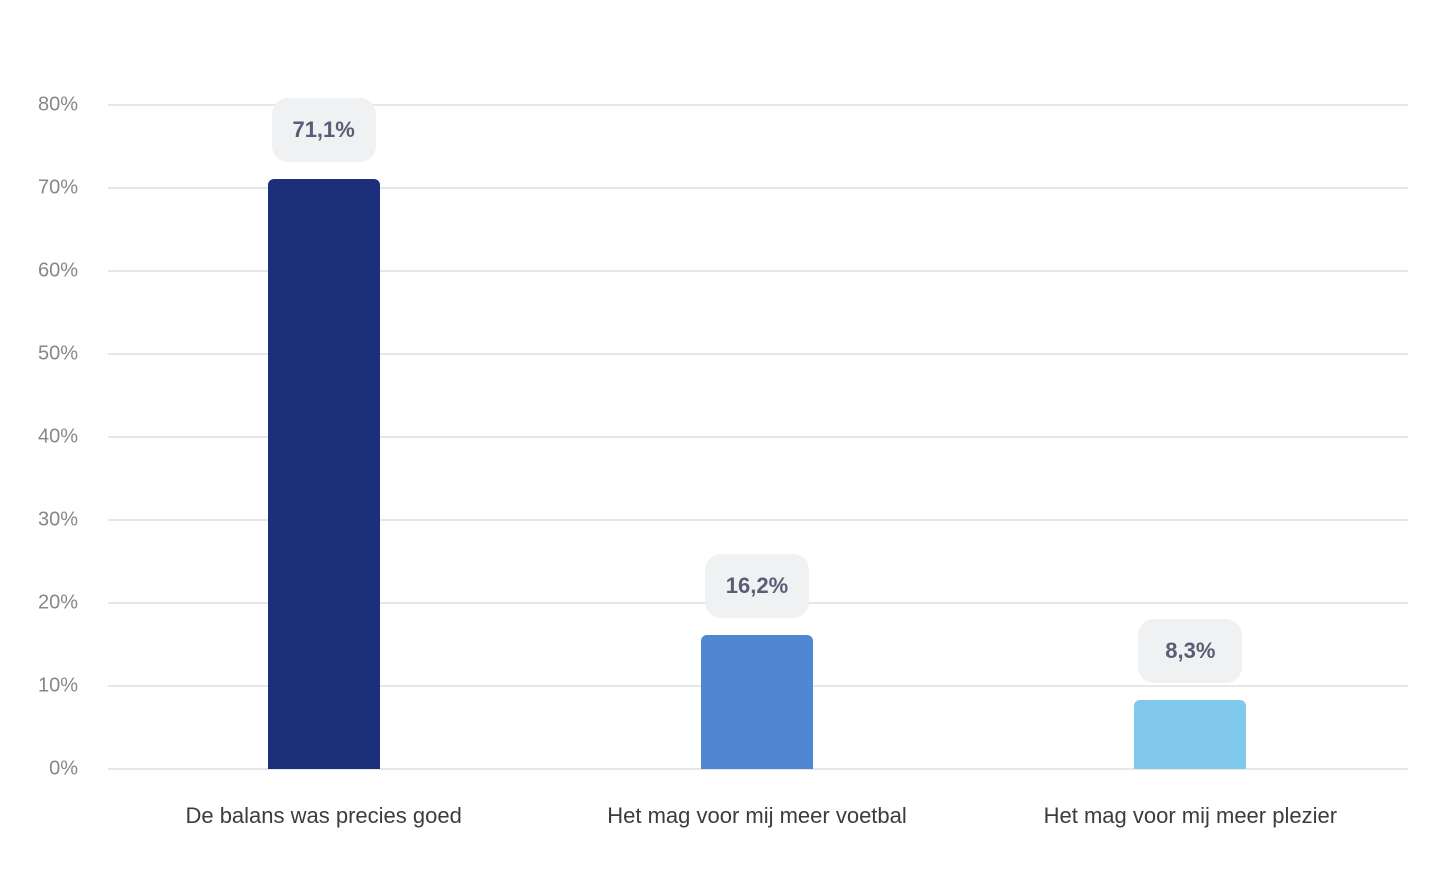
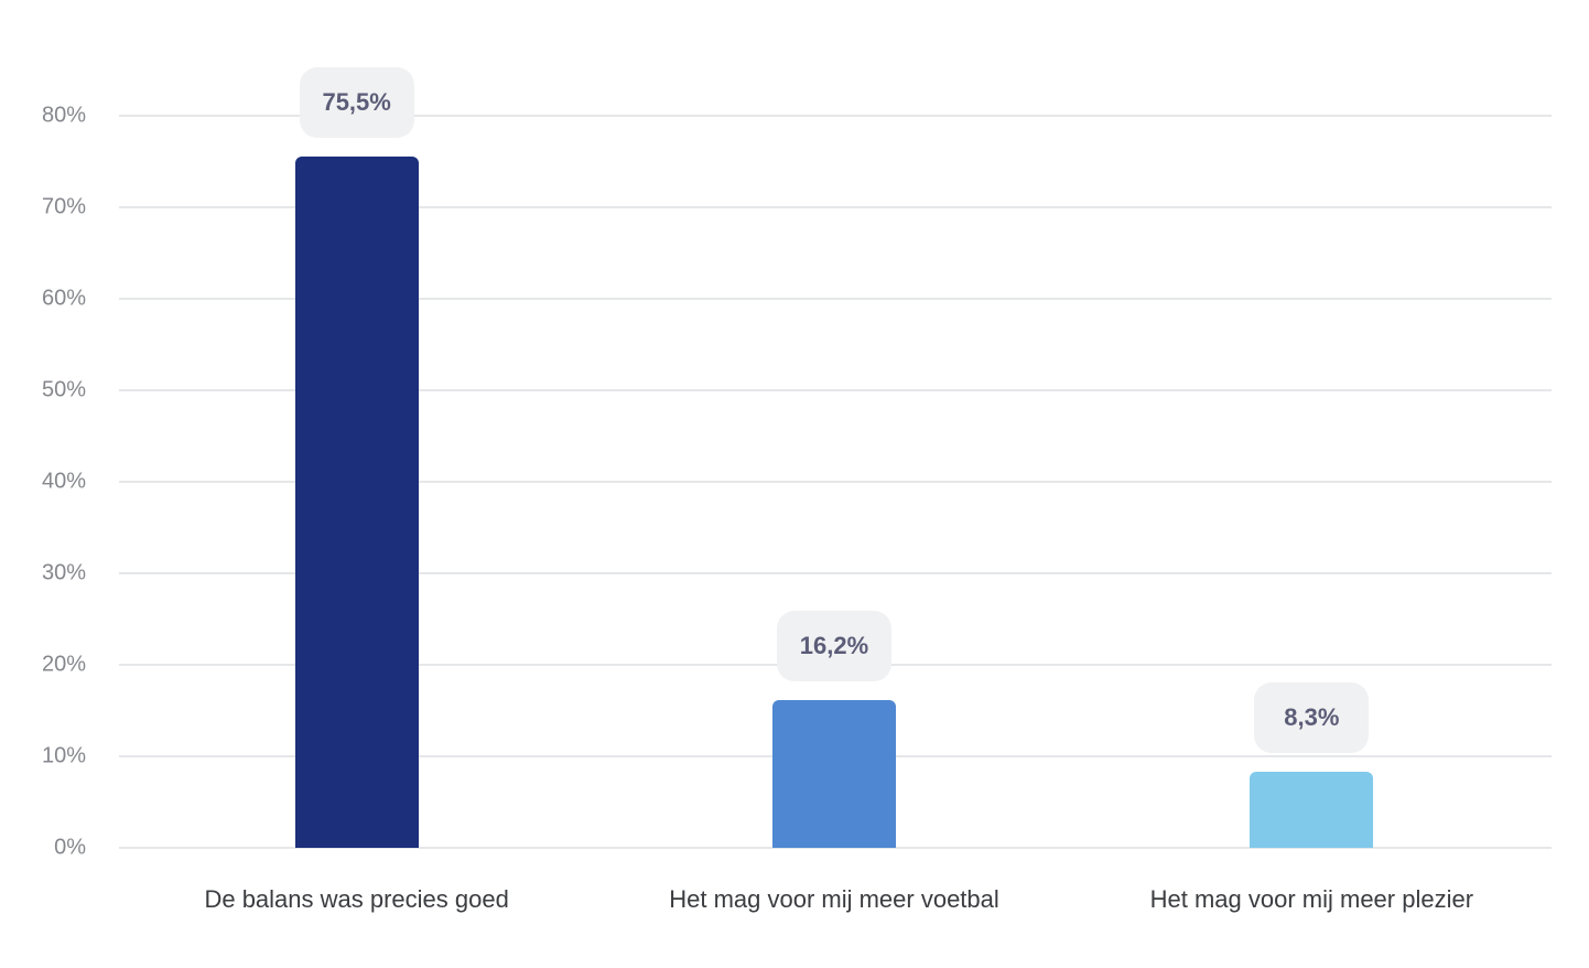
De balans was precies goed: 71,1% -> 75,5%
